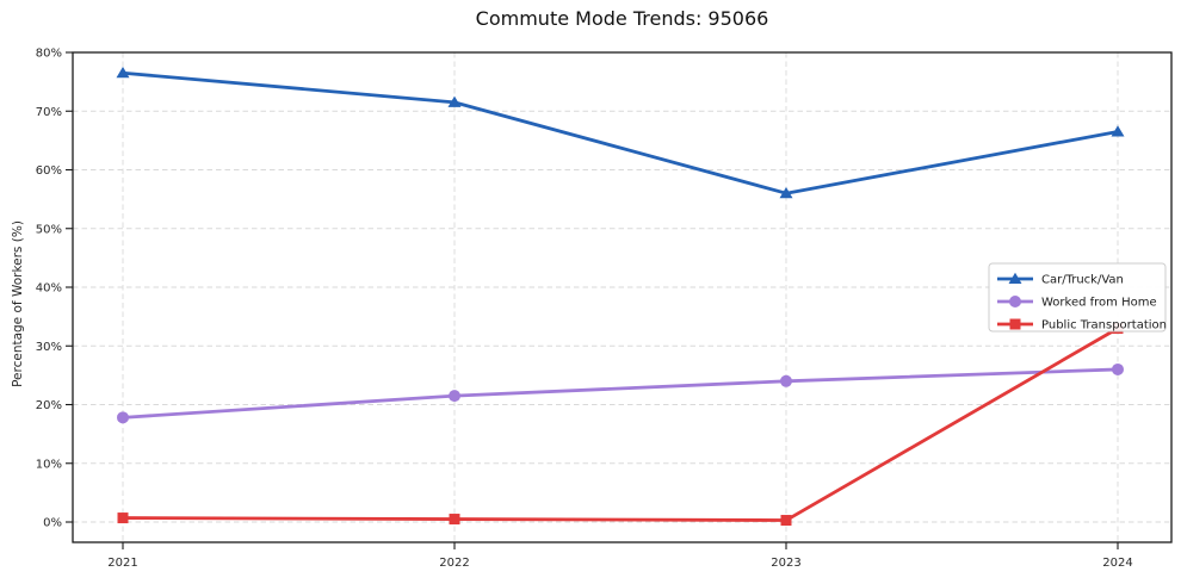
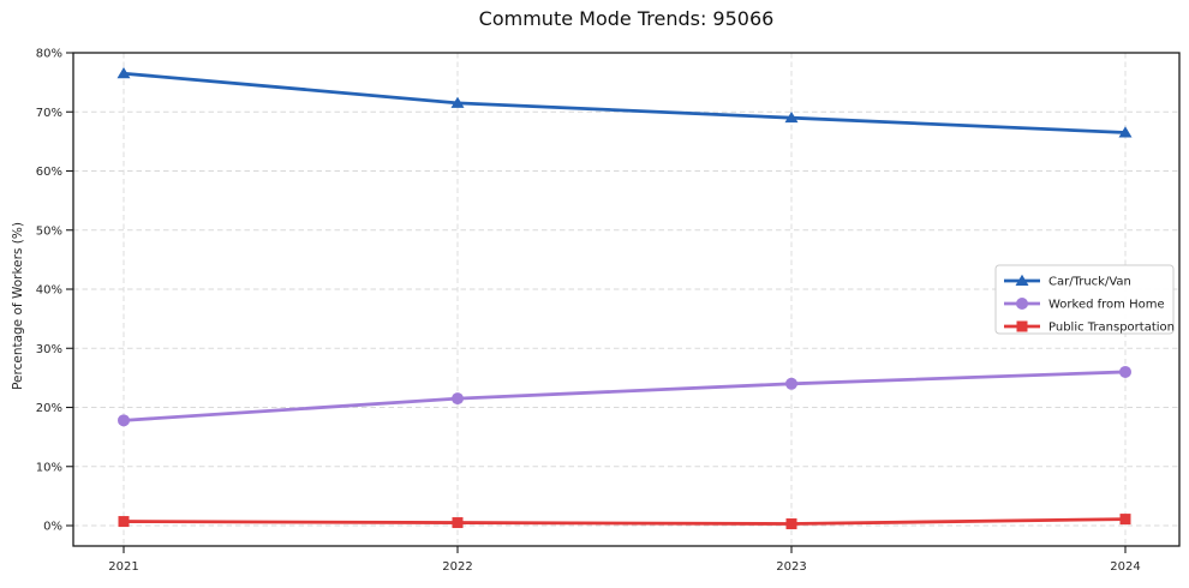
Car/Truck/Van/2023: 56% -> 69%
Public Transportation/2024: 33% -> 1%
